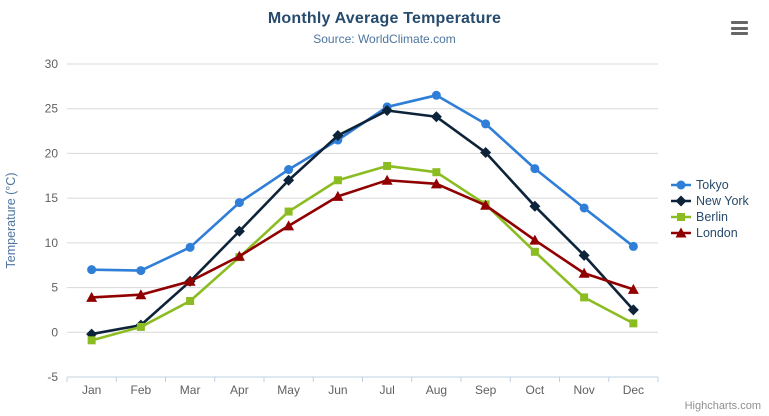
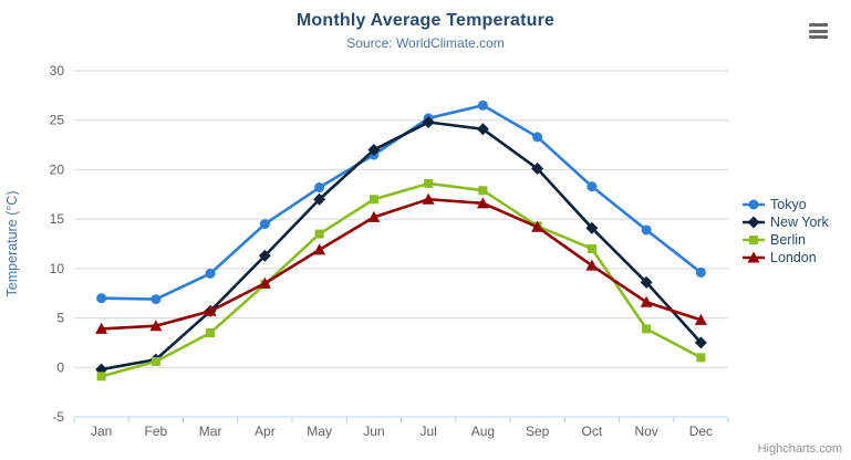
Berlin/Oct: 9 -> 12
